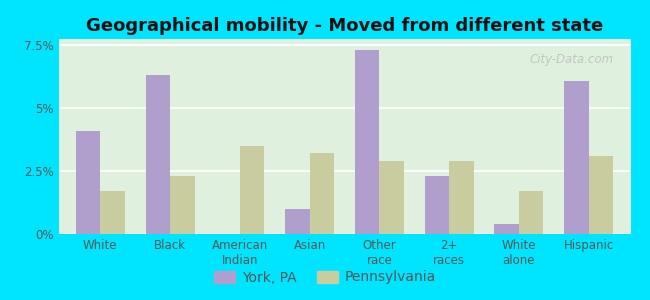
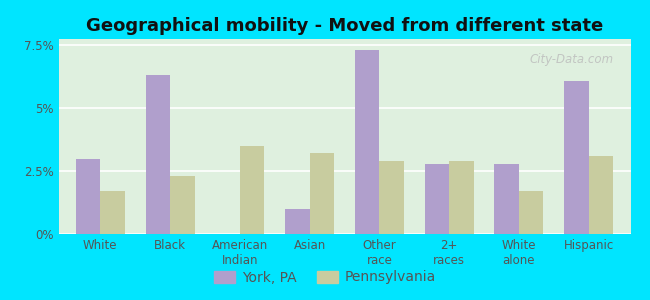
York, PA/White: 4.1% -> 3.0%
York, PA/2+ races: 2.3% -> 2.8%
York, PA/White alone: 0.4% -> 2.8%
